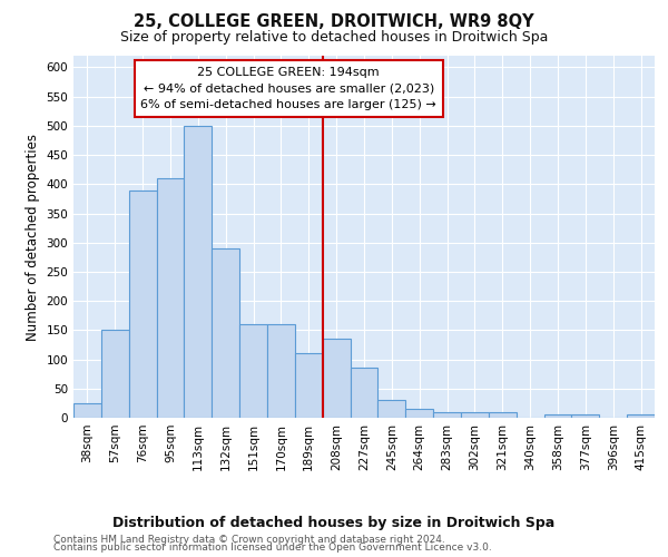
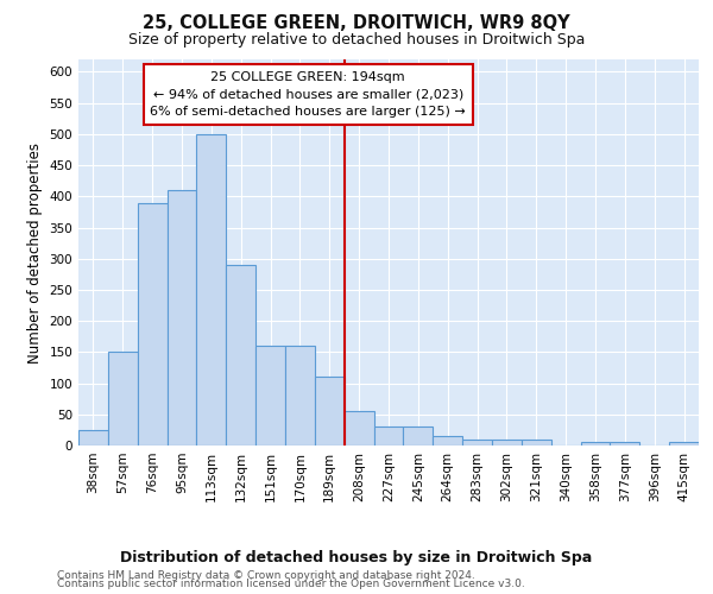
208sqm: 136 -> 55
227sqm: 86 -> 30
